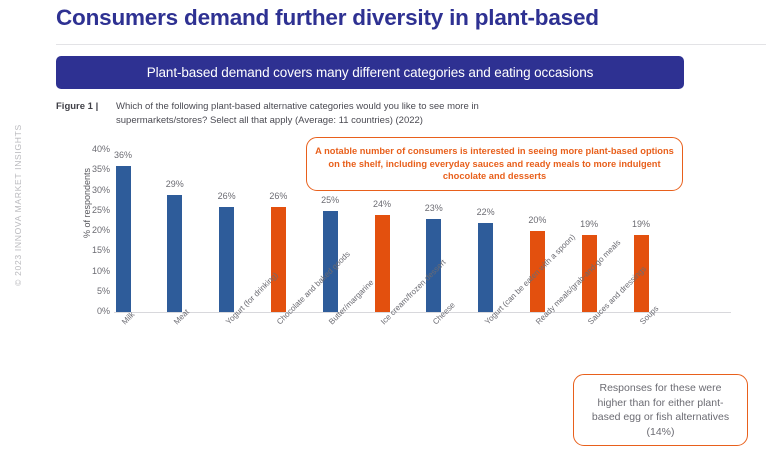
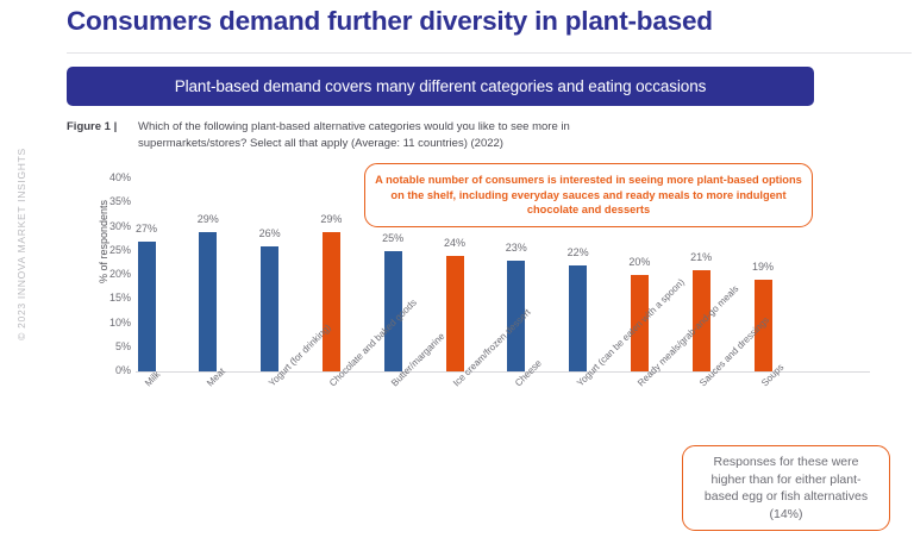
Milk: 36% -> 27%
Chocolate and baked goods: 26% -> 29%
Sauces and dressings: 19% -> 21%
